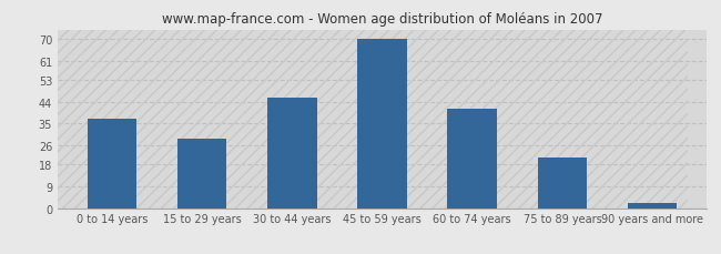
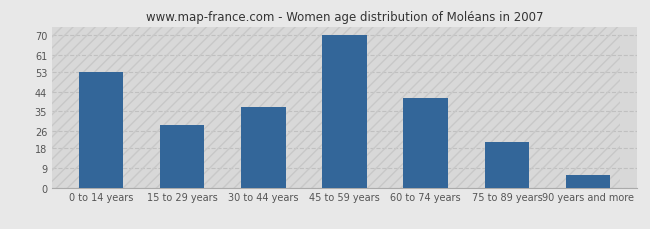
0 to 14 years: 37 -> 53
30 to 44 years: 46 -> 37
90 years and more: 2 -> 6
